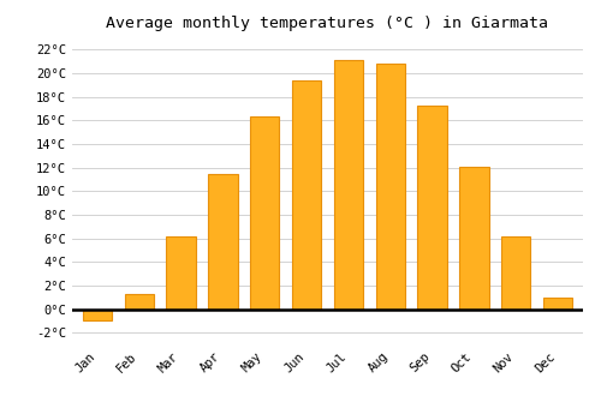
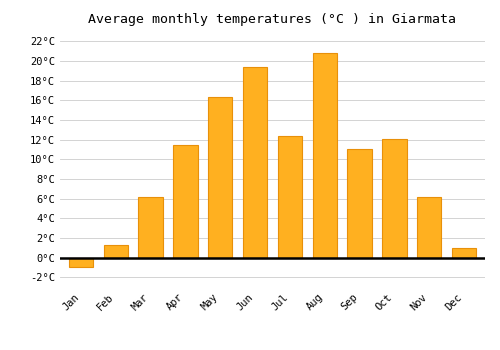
Jul: 21.1°C -> 12.4°C
Sep: 17.3°C -> 11.0°C
